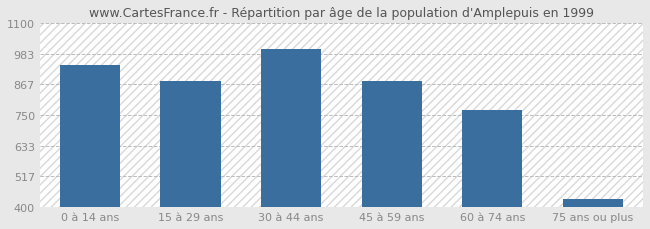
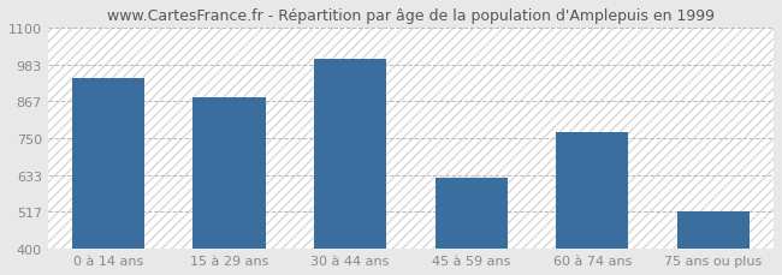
45 à 59 ans: 878 -> 625
75 ans ou plus: 430 -> 520
